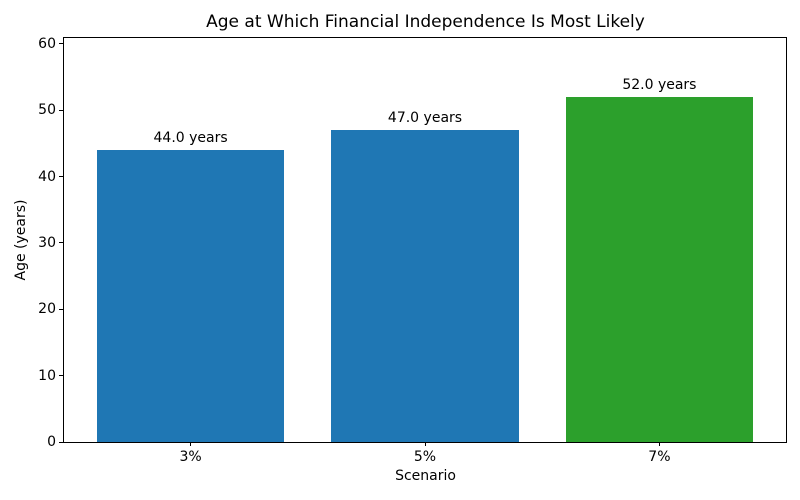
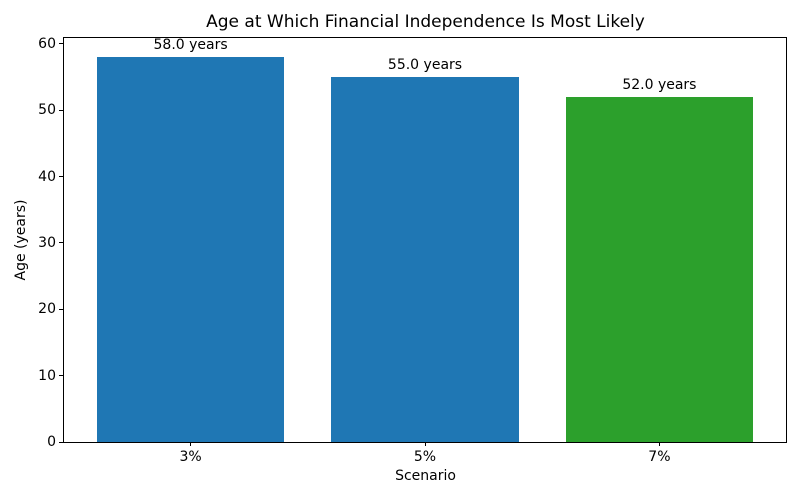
3%: 44.0 -> 58.0
5%: 47.0 -> 55.0
